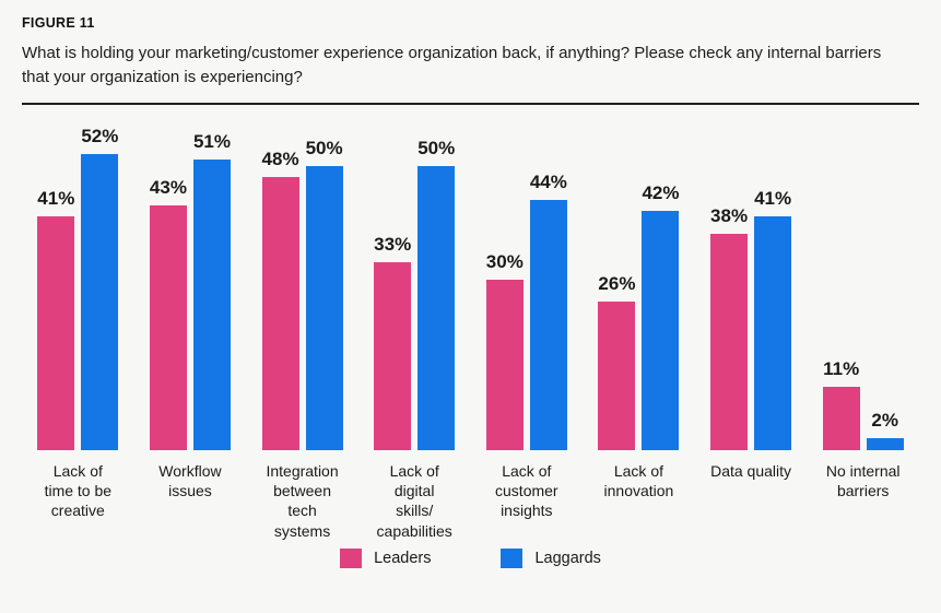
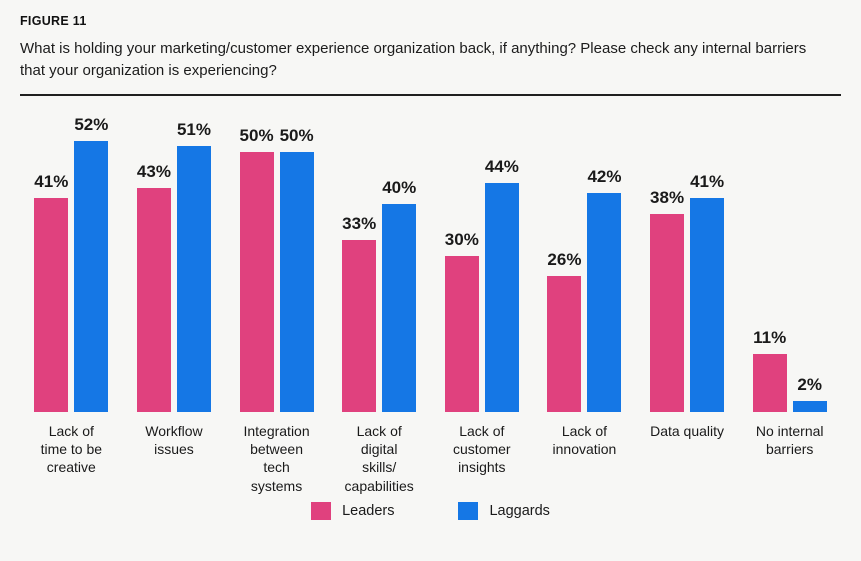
Leaders/Integration between tech systems: 48% -> 50%
Laggards/Lack of digital skills/ capabilities: 50% -> 40%
